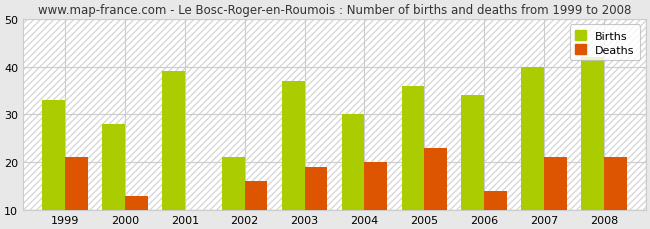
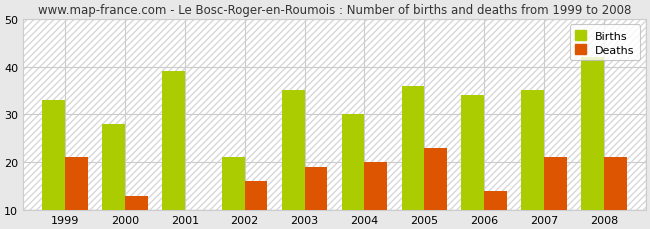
Births/2003: 37 -> 35
Births/2007: 40 -> 35
